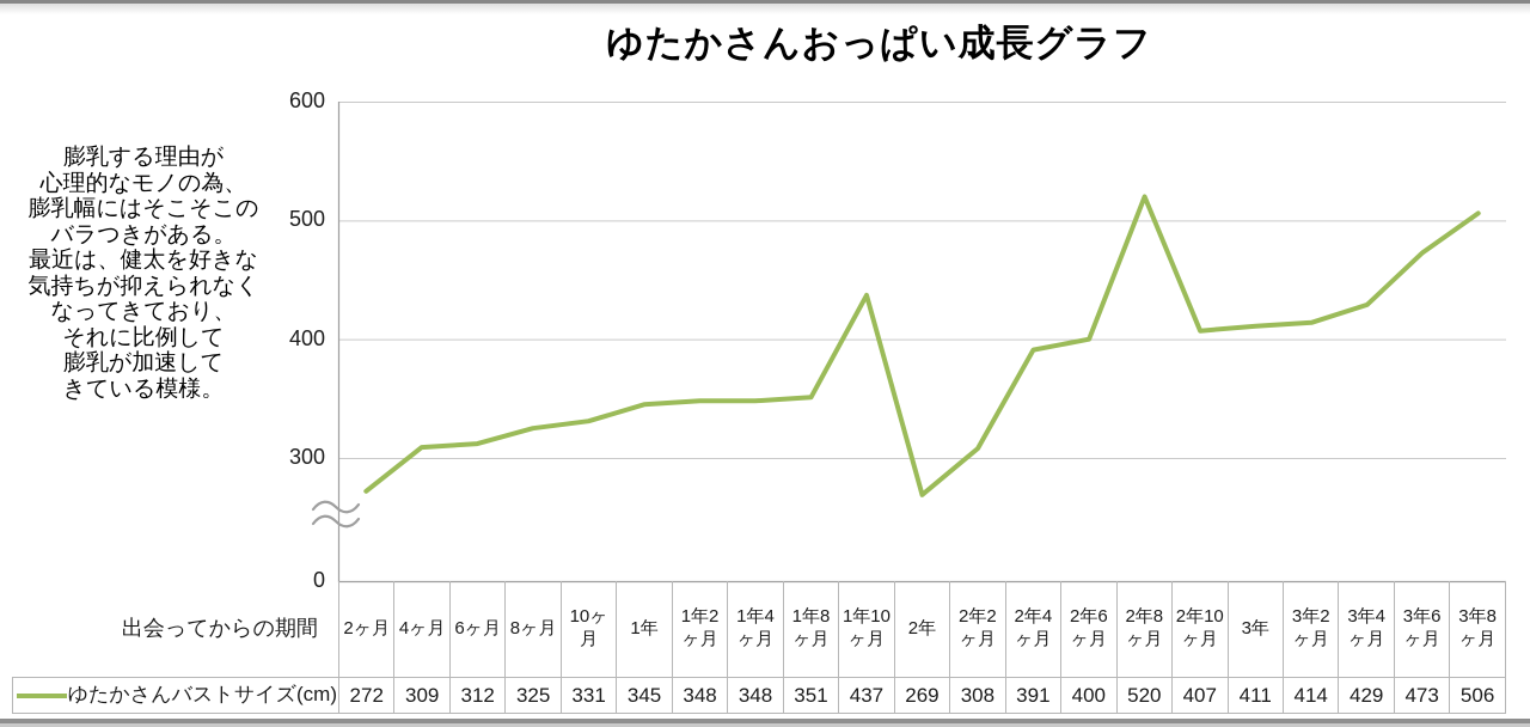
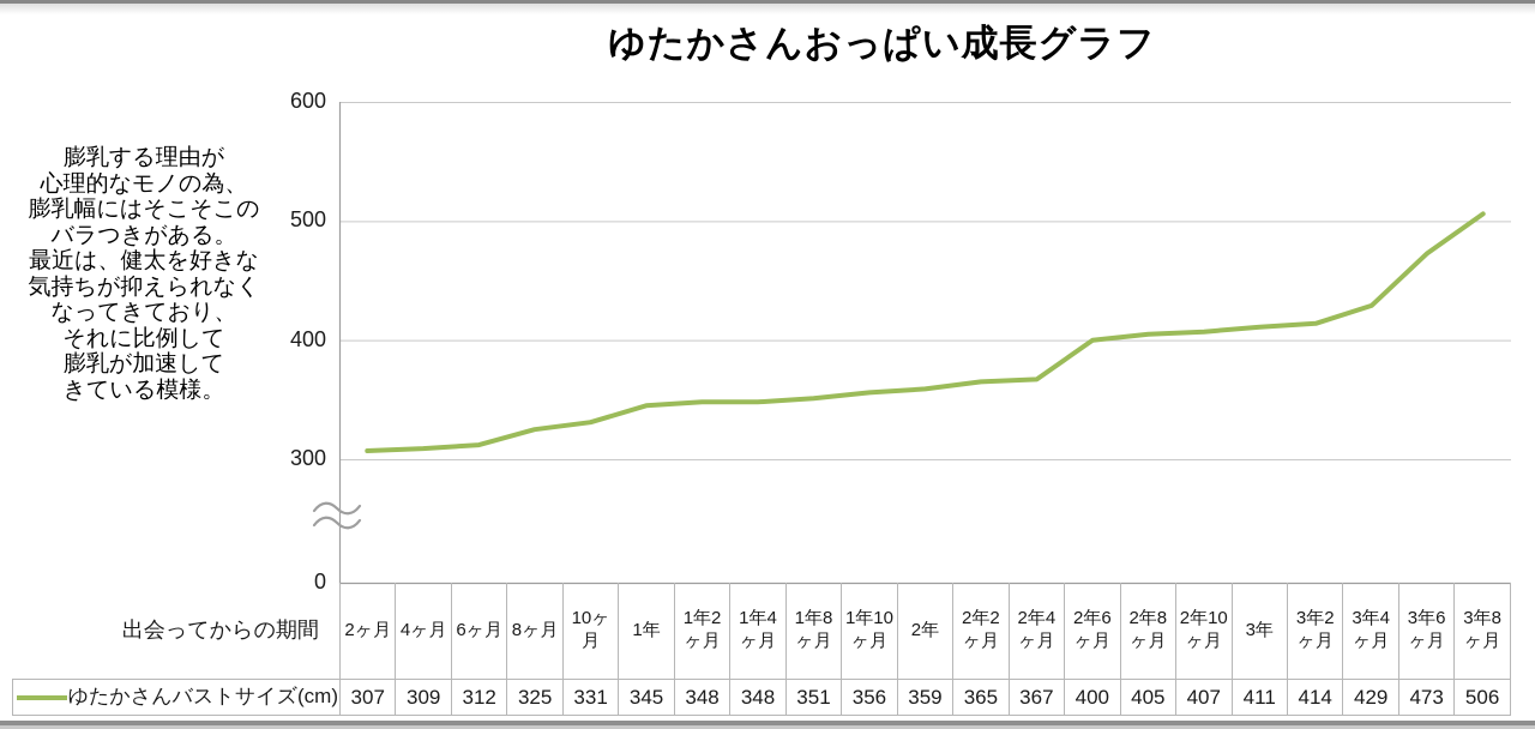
2ヶ月: 272 -> 307
1年10ヶ月: 437 -> 356
2年: 269 -> 359
2年2ヶ月: 308 -> 365
2年4ヶ月: 391 -> 367
2年8ヶ月: 520 -> 405
